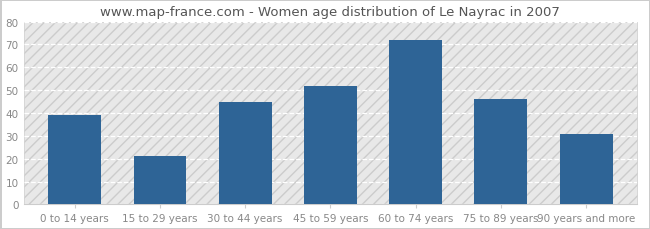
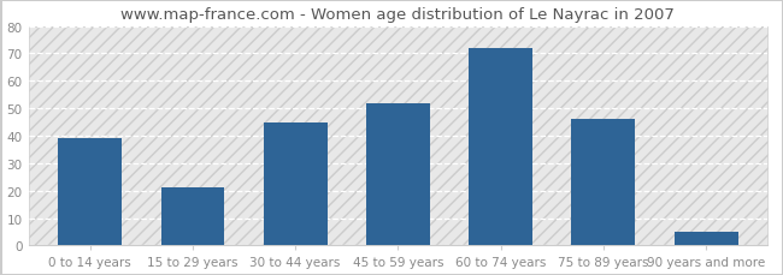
90 years and more: 31 -> 5
